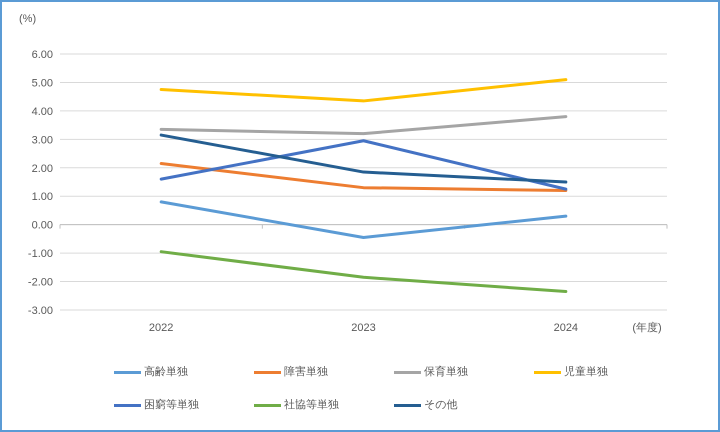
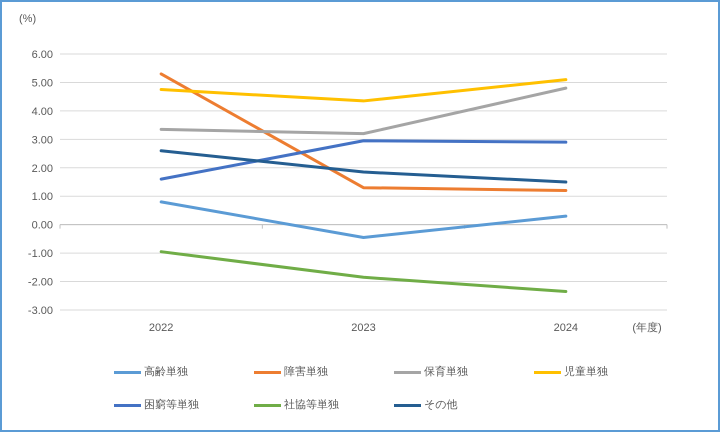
障害単独/2022: 2.1 -> 5.3
その他/2022: 3.1 -> 2.6
保育単独/2024: 3.8 -> 4.8
困窮等単独/2024: 1.2 -> 2.9
